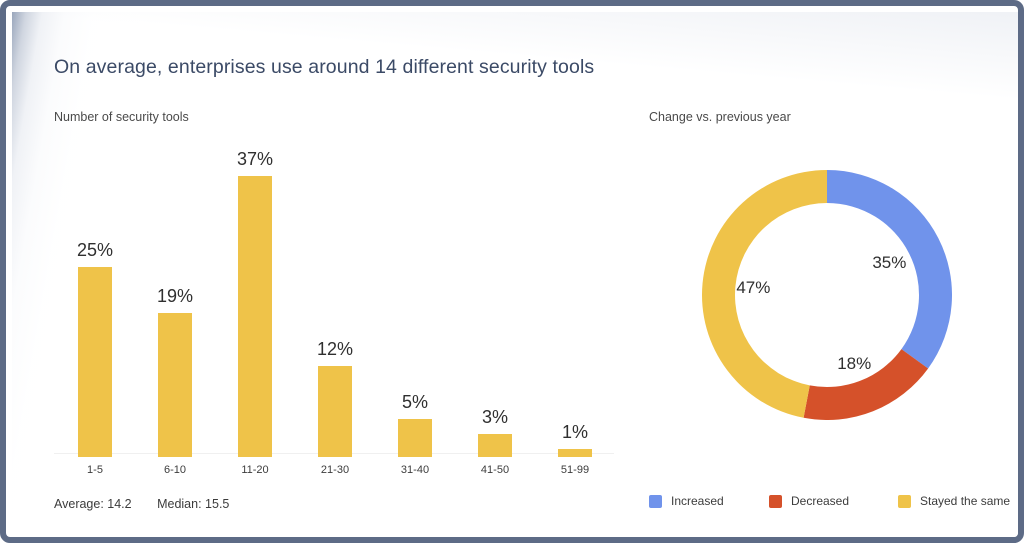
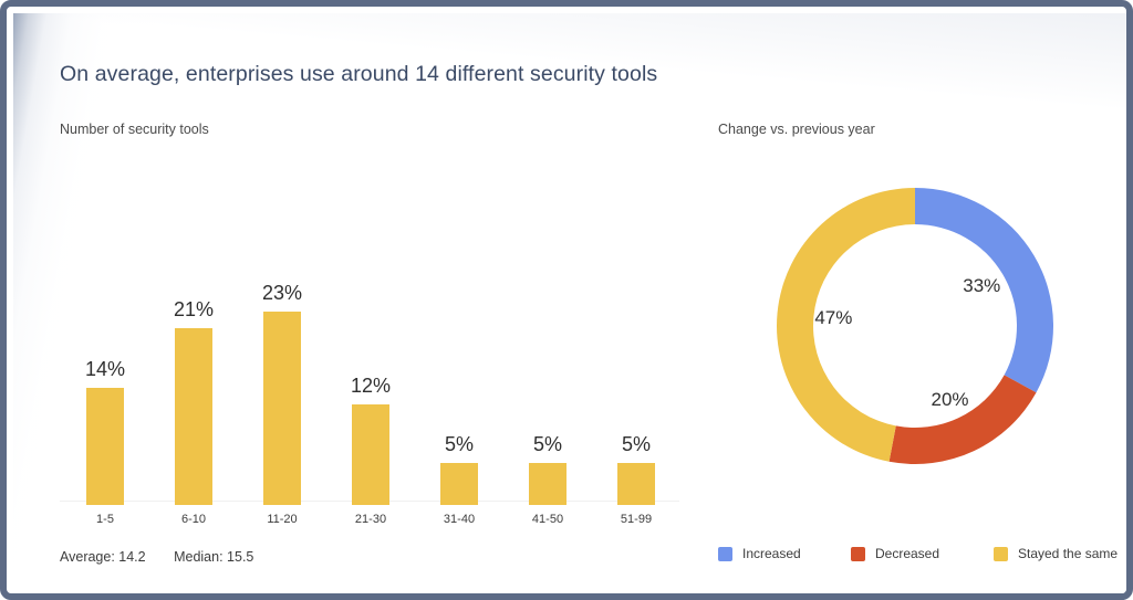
Number of security tools/1-5: 25% -> 14%
Number of security tools/6-10: 19% -> 21%
Number of security tools/11-20: 37% -> 23%
Number of security tools/41-50: 3% -> 5%
Number of security tools/51-99: 1% -> 5%
Change vs. previous year/Increased: 35% -> 33%
Change vs. previous year/Decreased: 18% -> 20%
